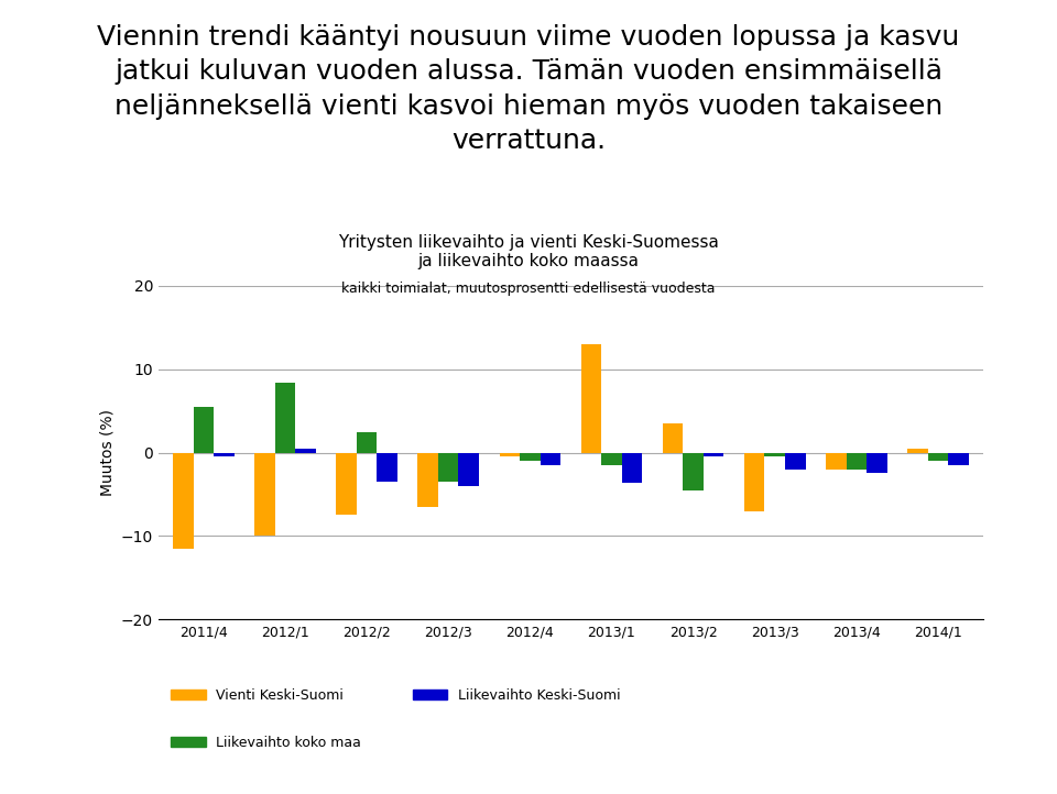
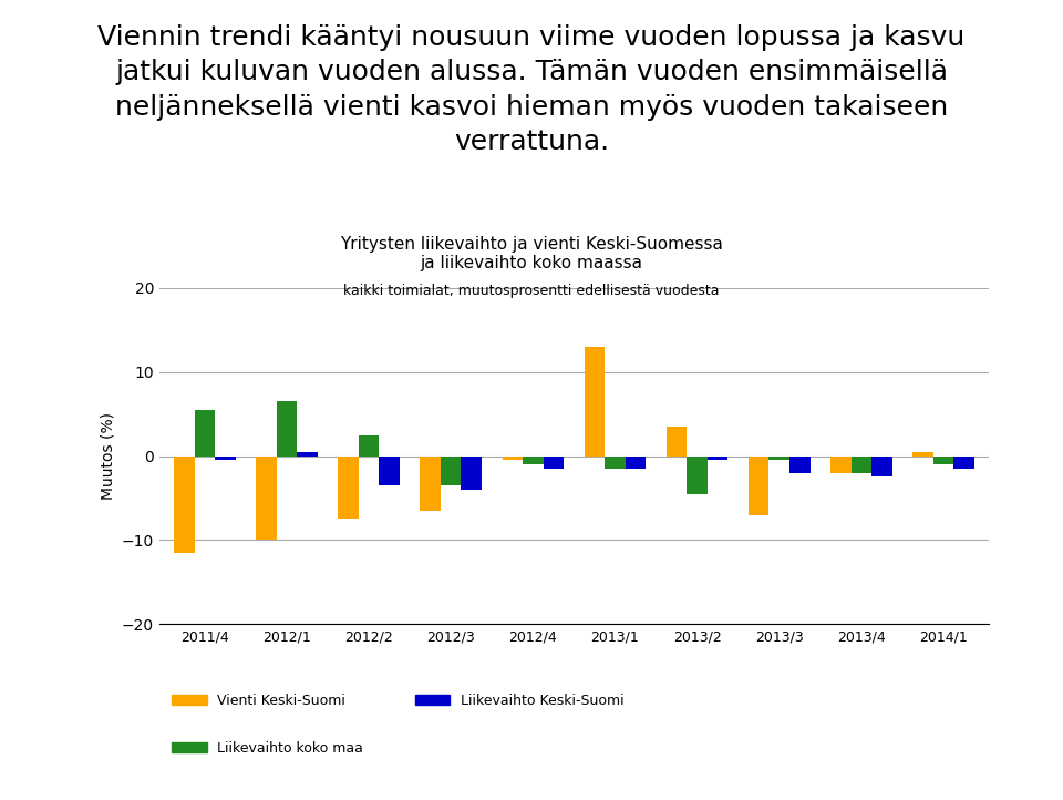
Liikevaihto koko maa/2012/1: 8.4 -> 6.5
Liikevaihto Keski-Suomi/2013/1: -3.6 -> -1.5
